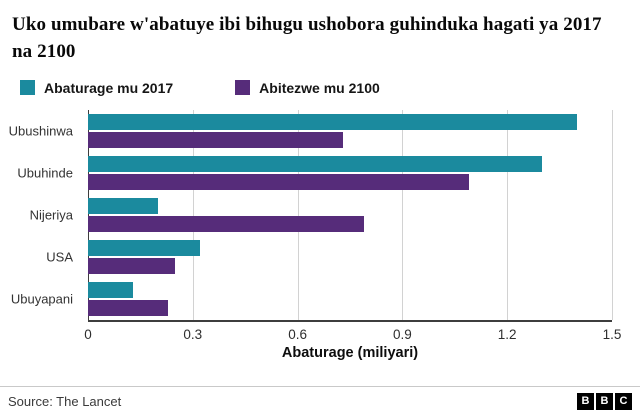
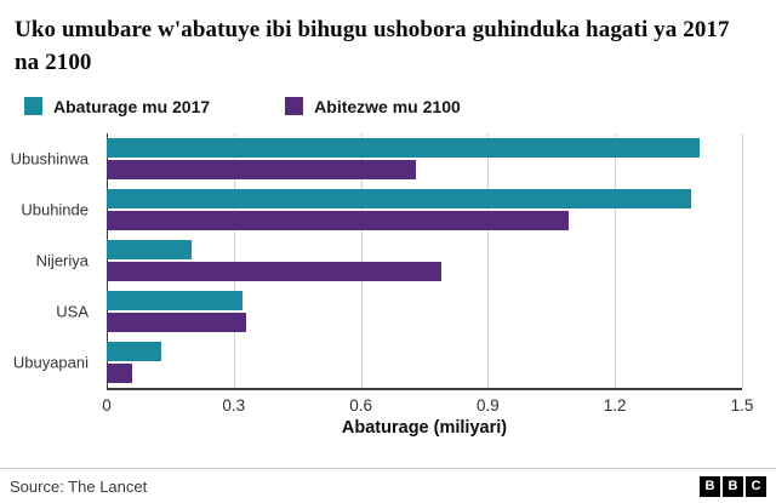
Abaturage mu 2017/Ubuhinde: 1.30 -> 1.38
Abitezwe mu 2100/USA: 0.25 -> 0.33
Abitezwe mu 2100/Ubuyapani: 0.23 -> 0.06
